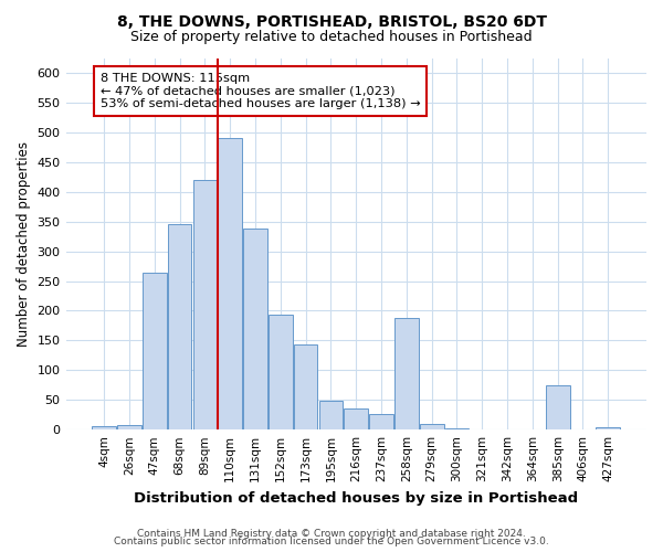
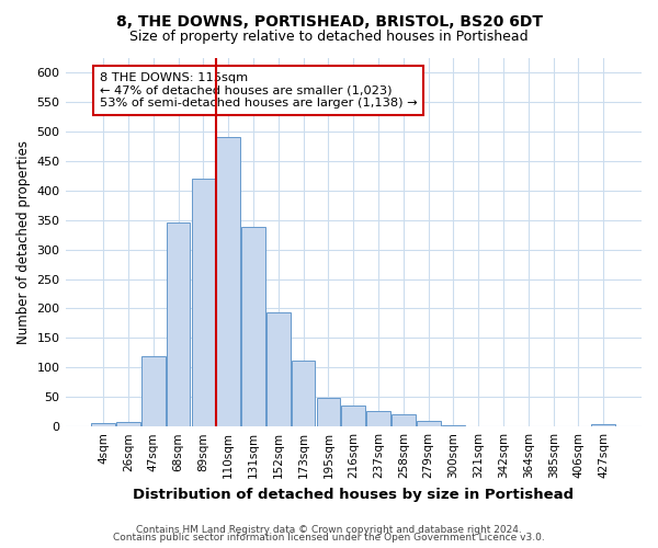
47sqm: 264 -> 120
173sqm: 144 -> 112
258sqm: 188 -> 20
385sqm: 74 -> 1
